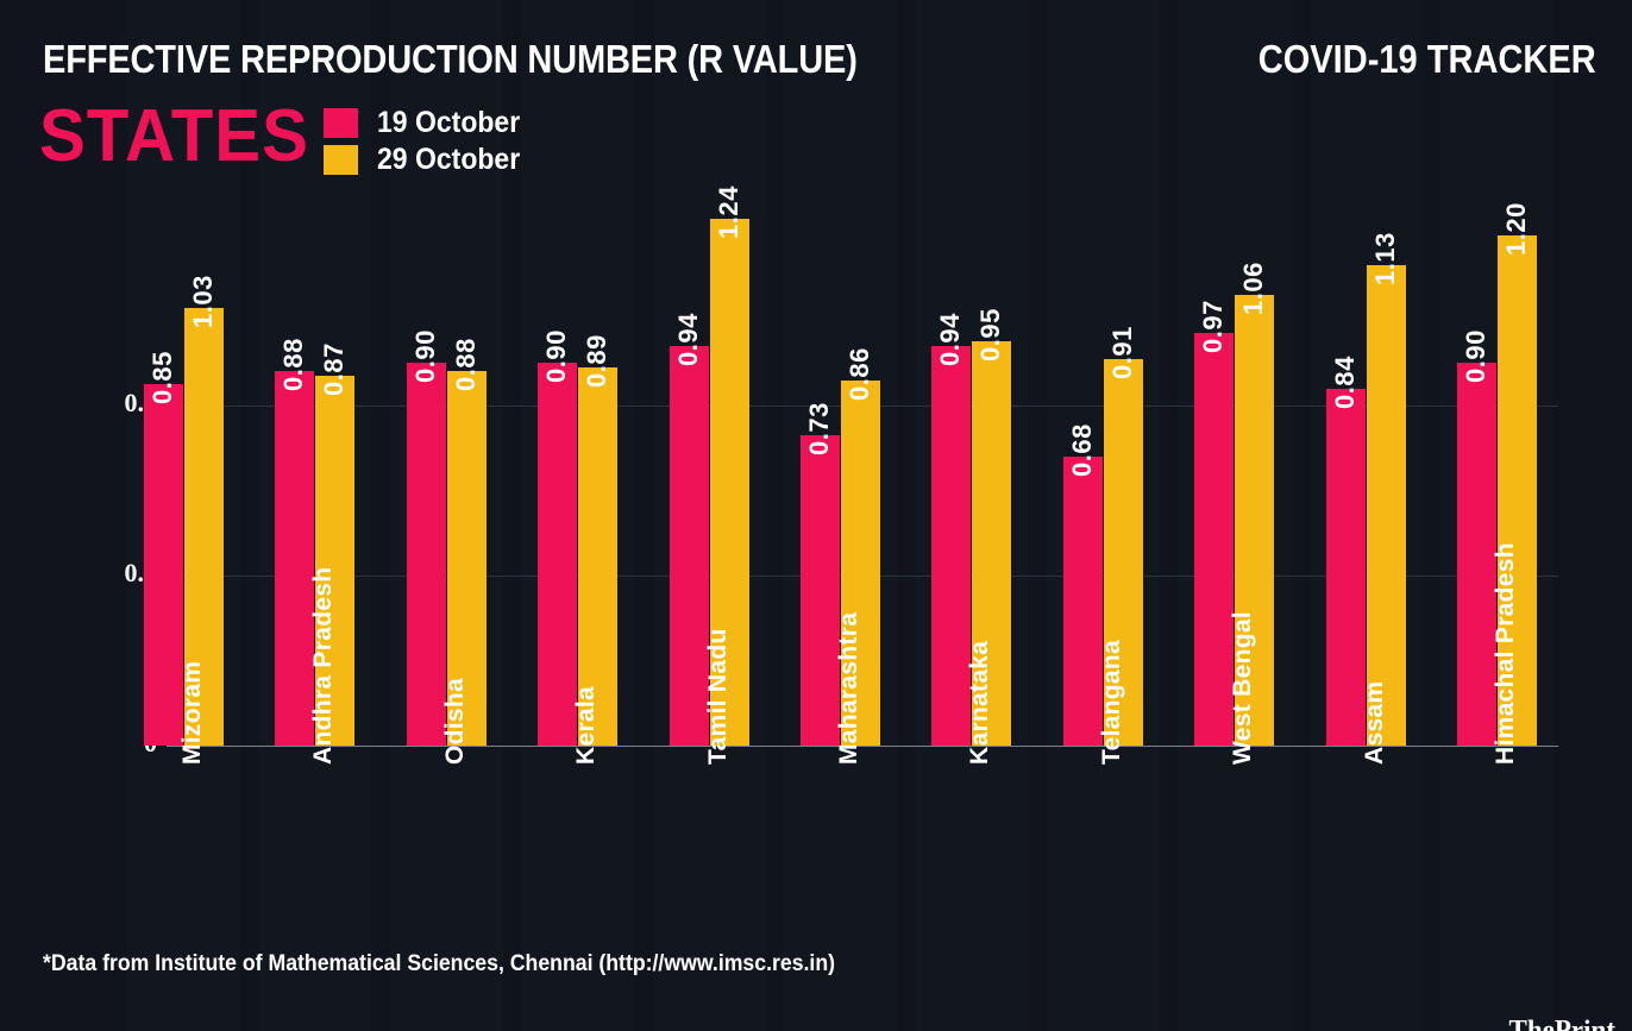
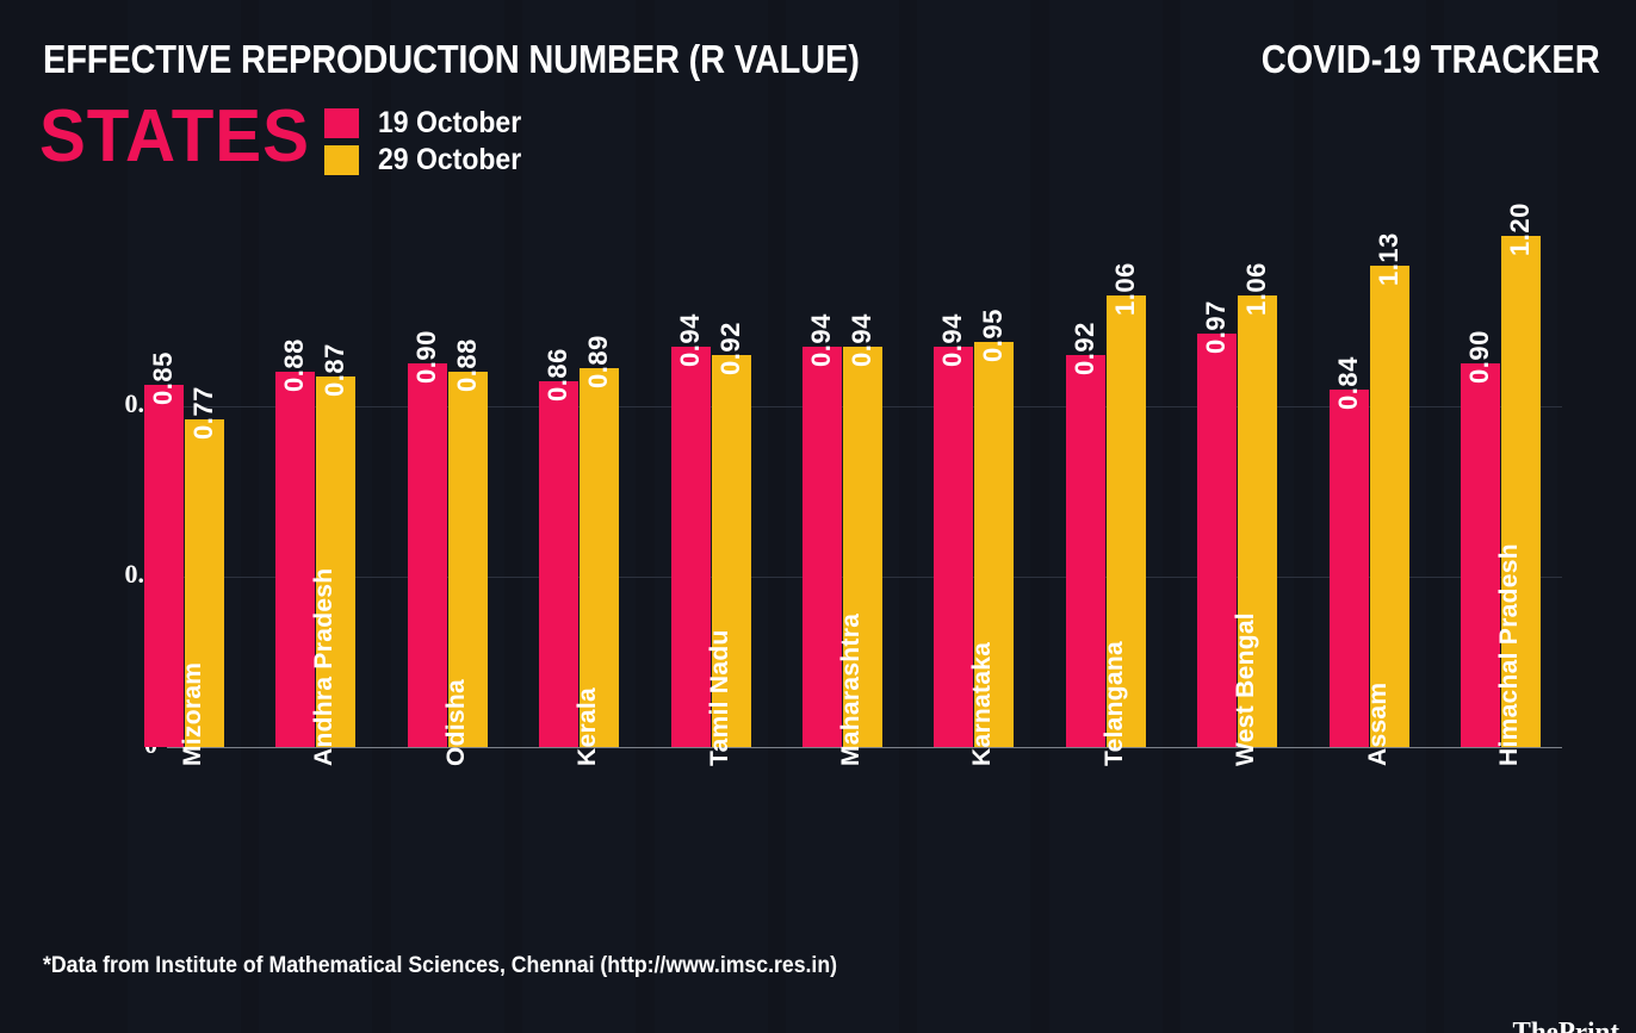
29 October/Mizoram: 1.03 -> 0.77
19 October/Kerala: 0.90 -> 0.86
29 October/Tamil Nadu: 1.24 -> 0.92
19 October/Maharashtra: 0.73 -> 0.94
29 October/Maharashtra: 0.86 -> 0.94
19 October/Telangana: 0.68 -> 0.92
29 October/Telangana: 0.91 -> 1.06
